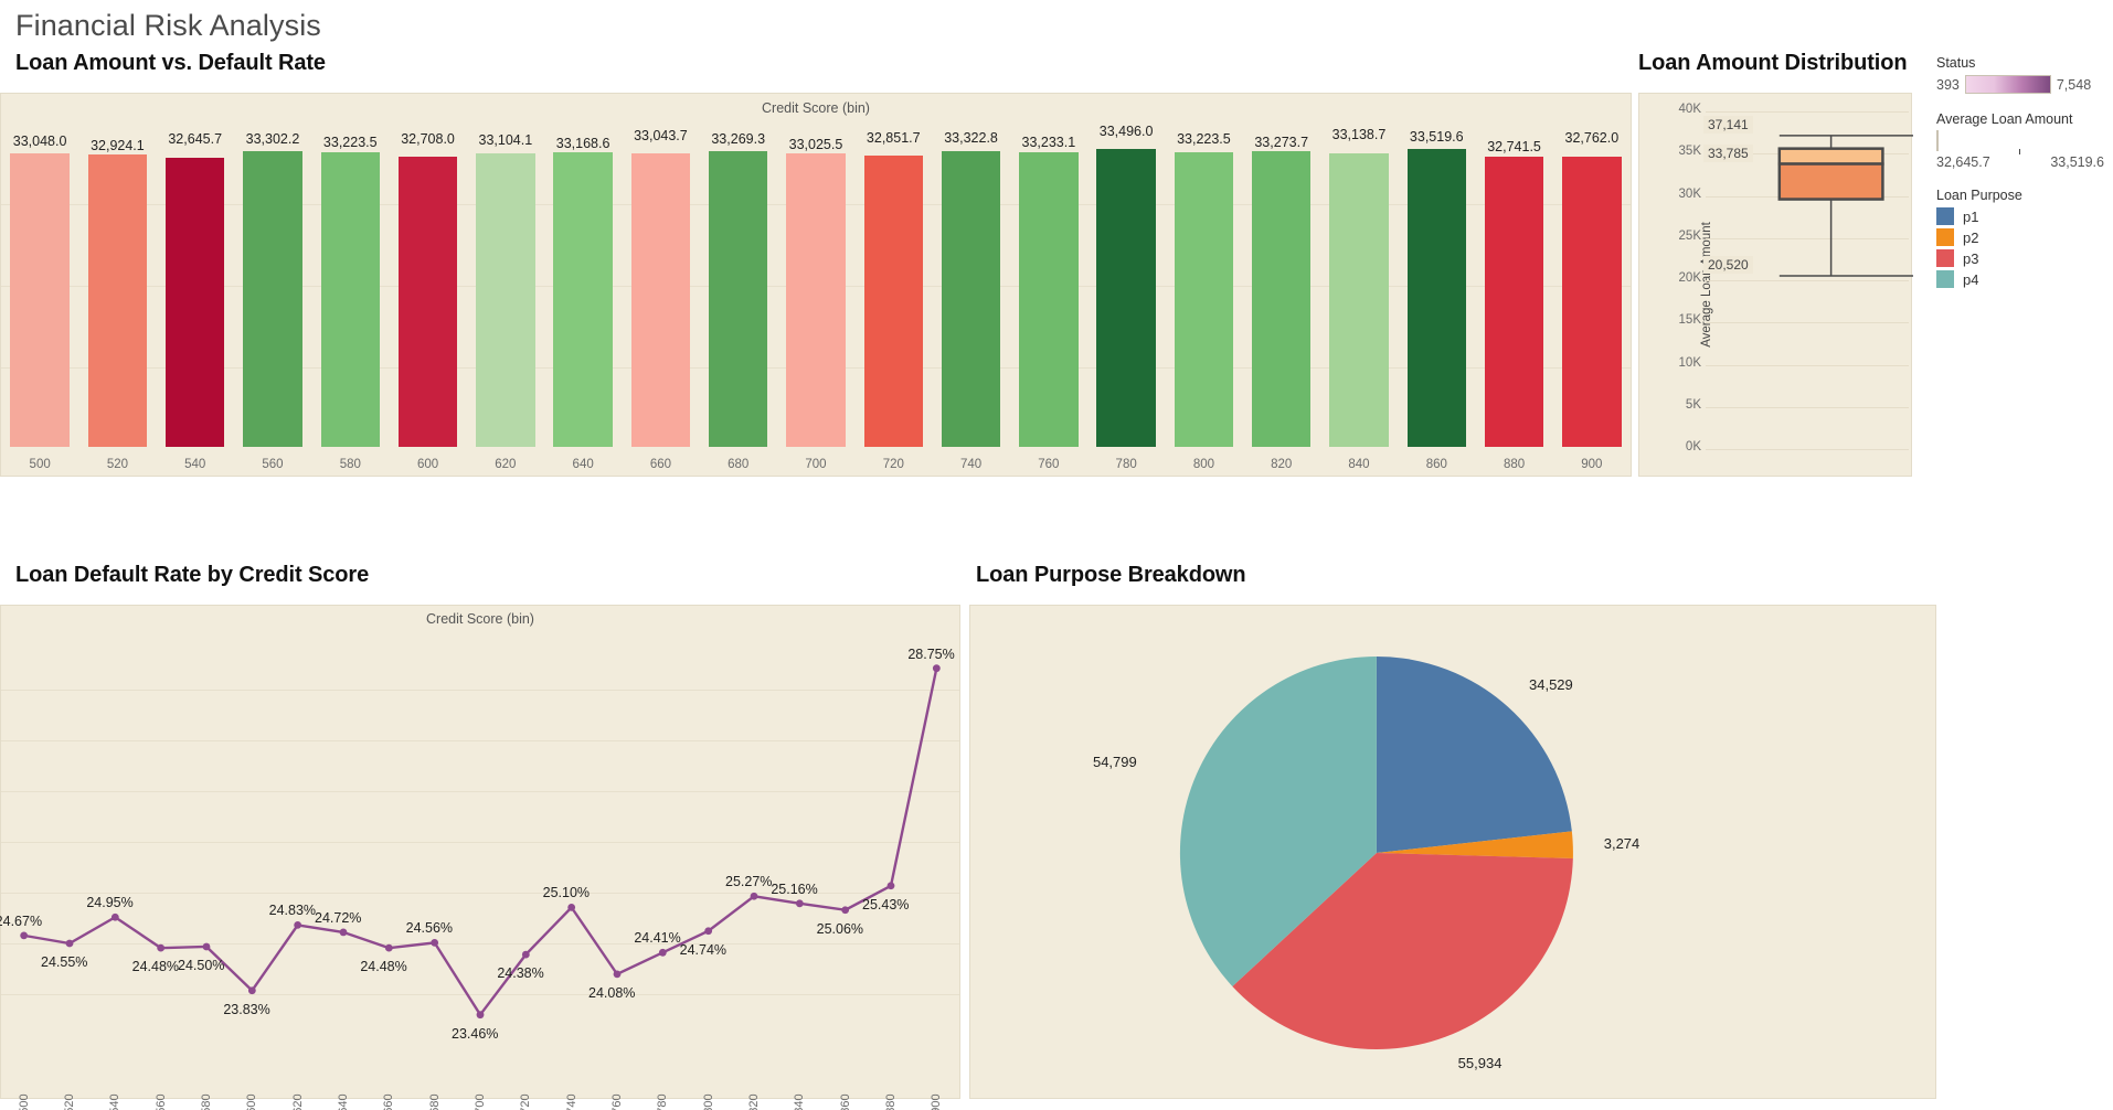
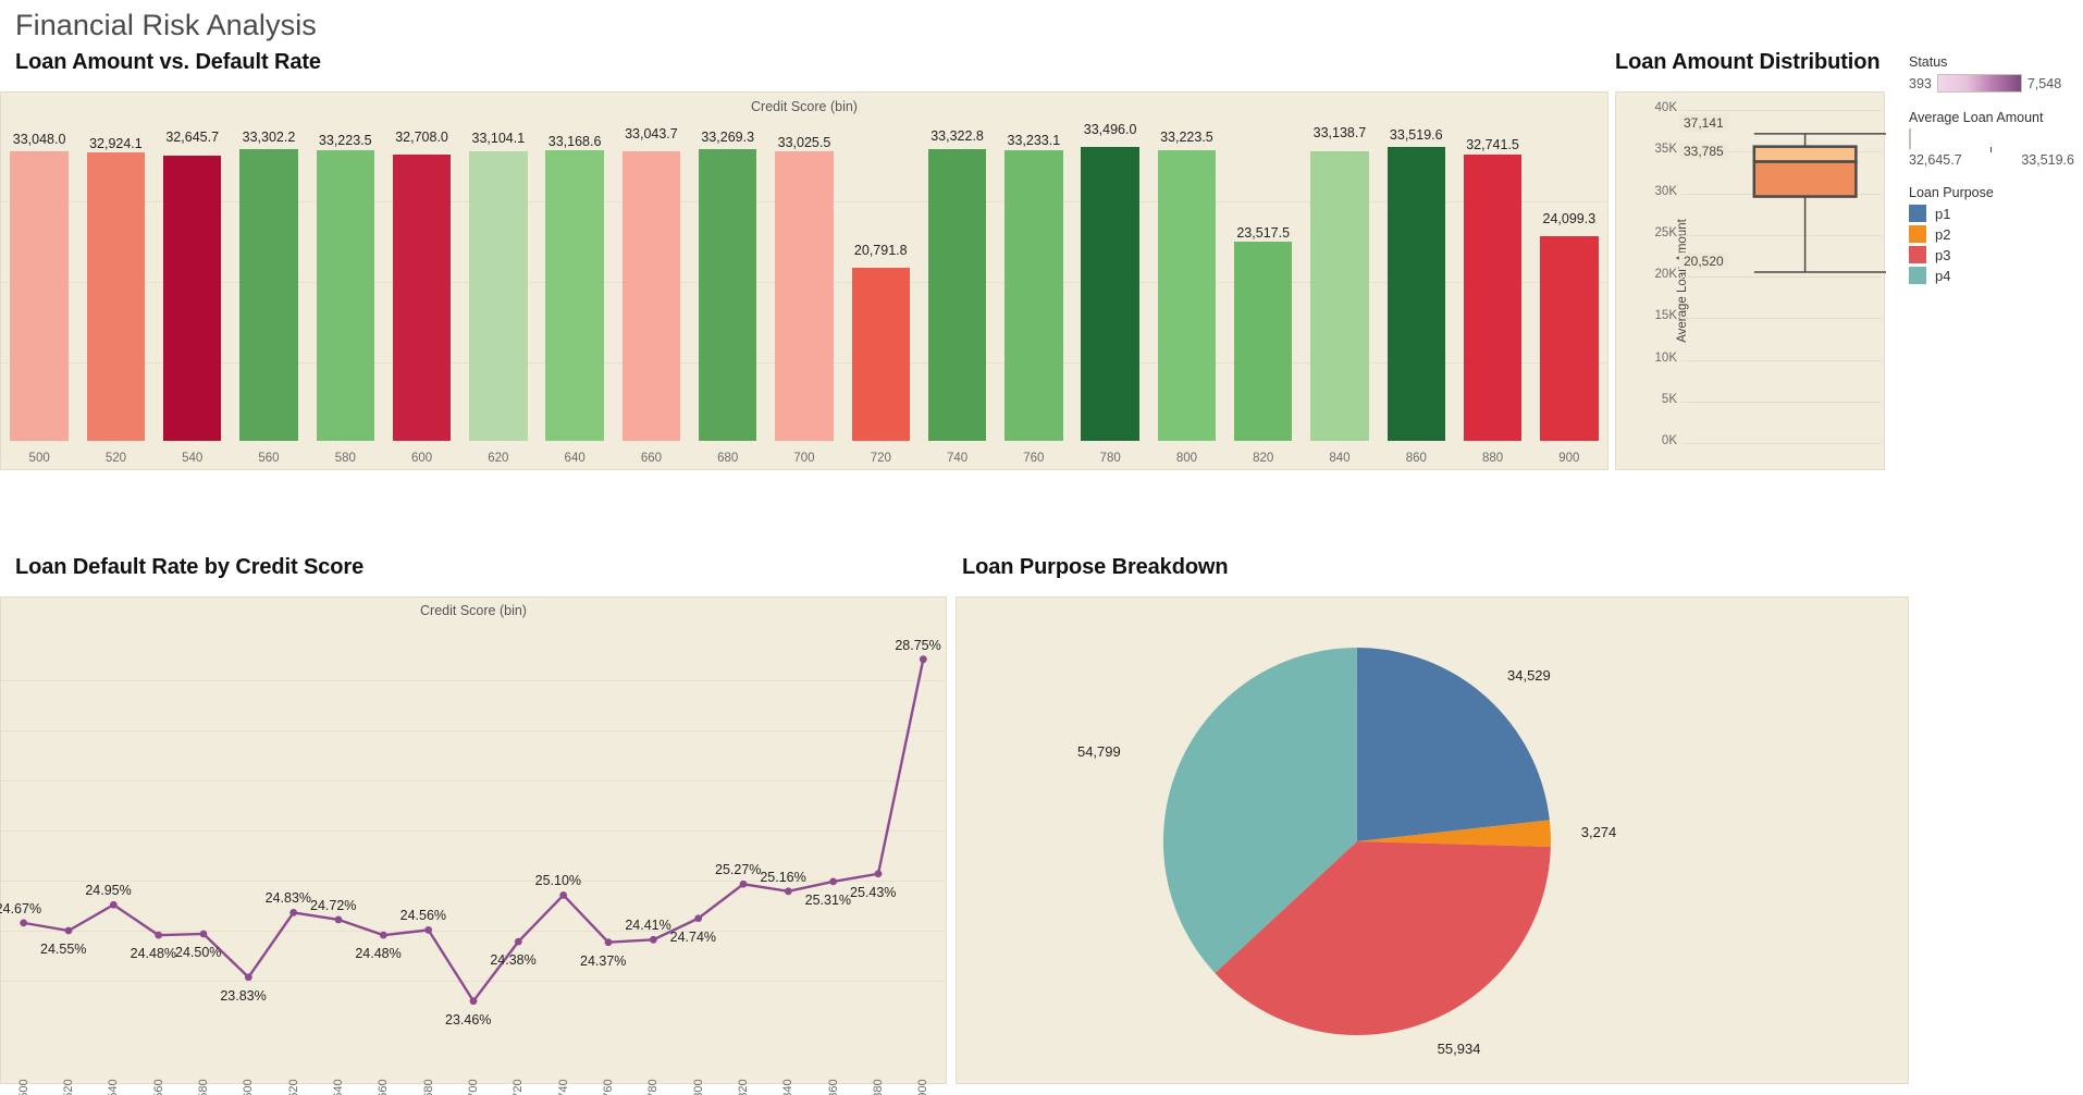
Loan Amount vs. Default Rate/720: 32,851.7 -> 20,791.8
Loan Amount vs. Default Rate/820: 33,273.7 -> 23,517.5
Loan Amount vs. Default Rate/900: 32,762.0 -> 24,099.3
Loan Default Rate by Credit Score/760: 24.08% -> 24.37%
Loan Default Rate by Credit Score/860: 25.06% -> 25.31%
